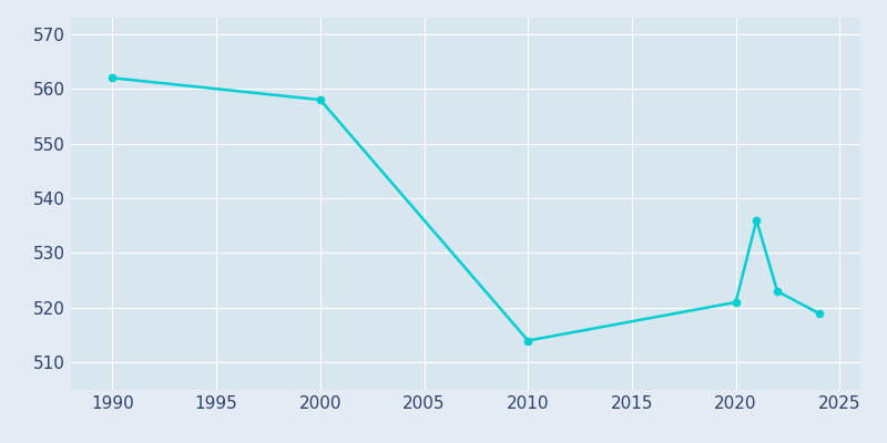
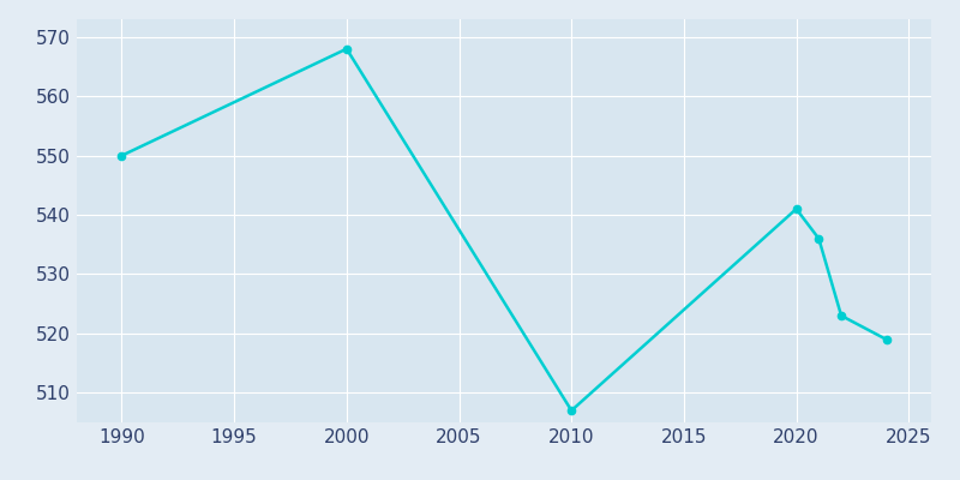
1990: 562 -> 550
2000: 558 -> 568
2010: 514 -> 507
2020: 521 -> 541
